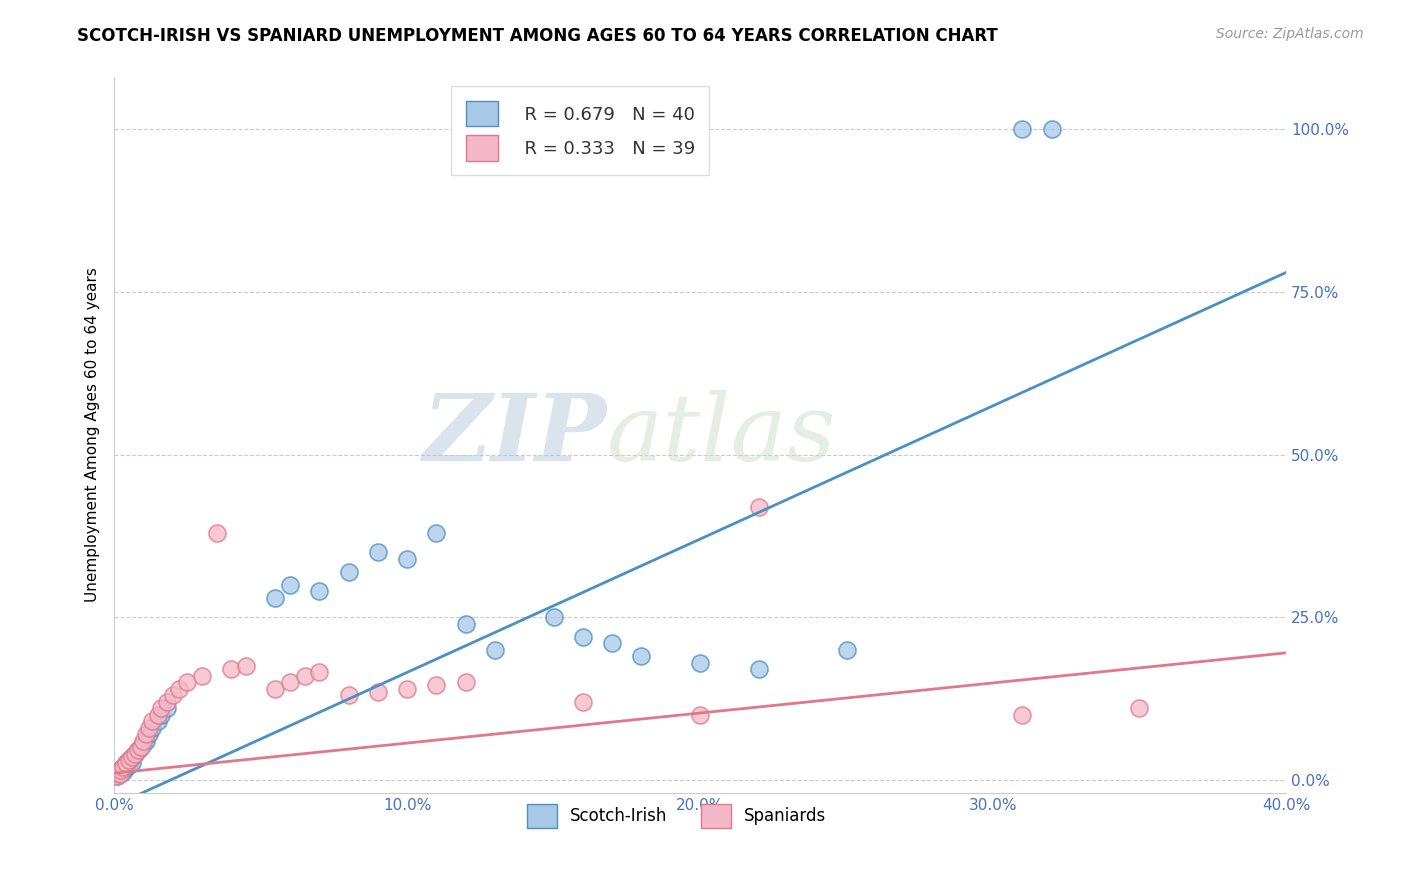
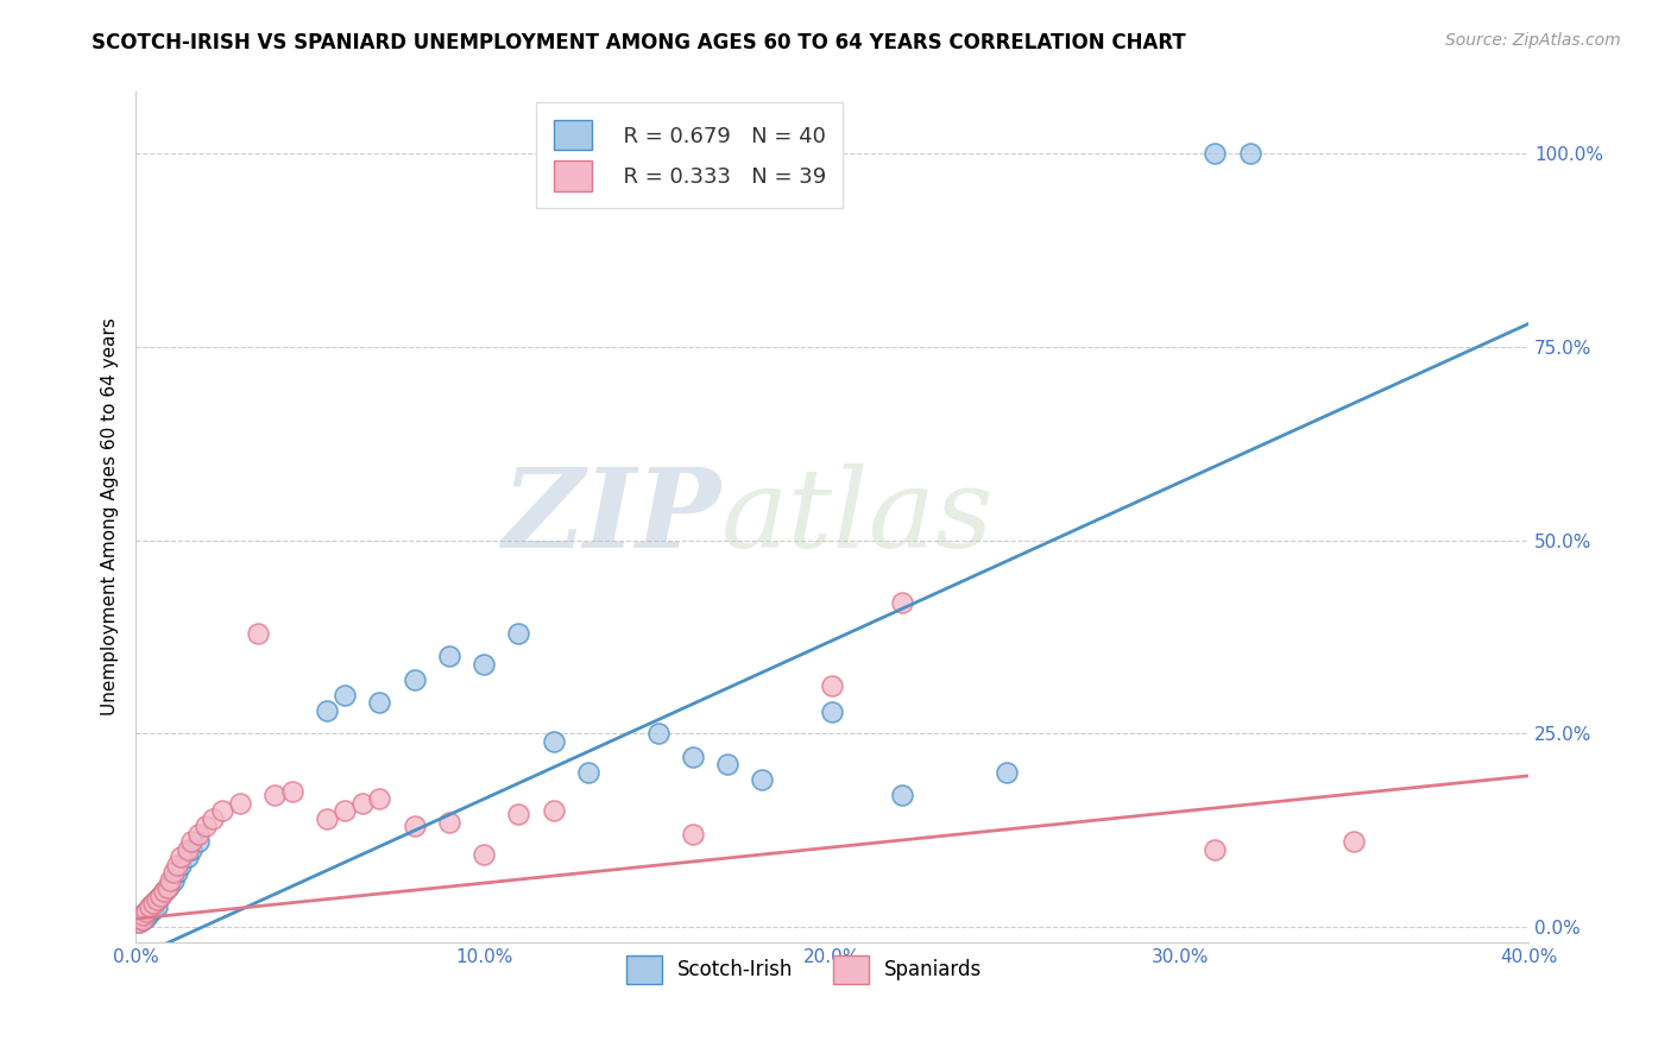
Spaniards/10.0%: 14.0% -> 9.4%
Scotch-Irish/20.0%: 18.0% -> 27.8%
Spaniards/20.0%: 10.0% -> 31.2%
